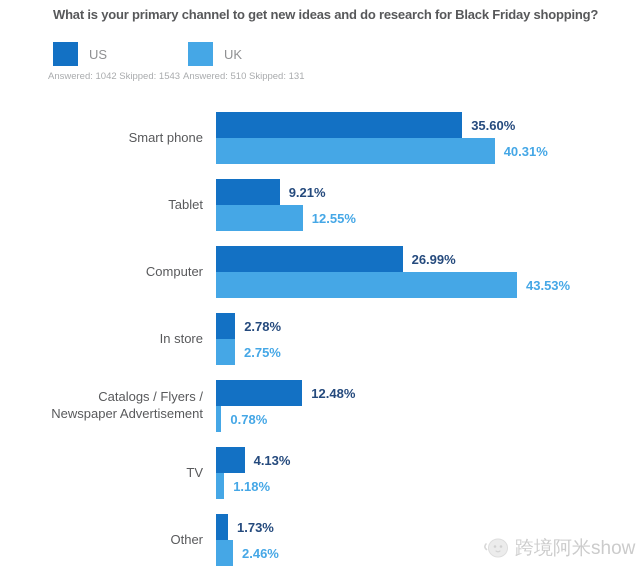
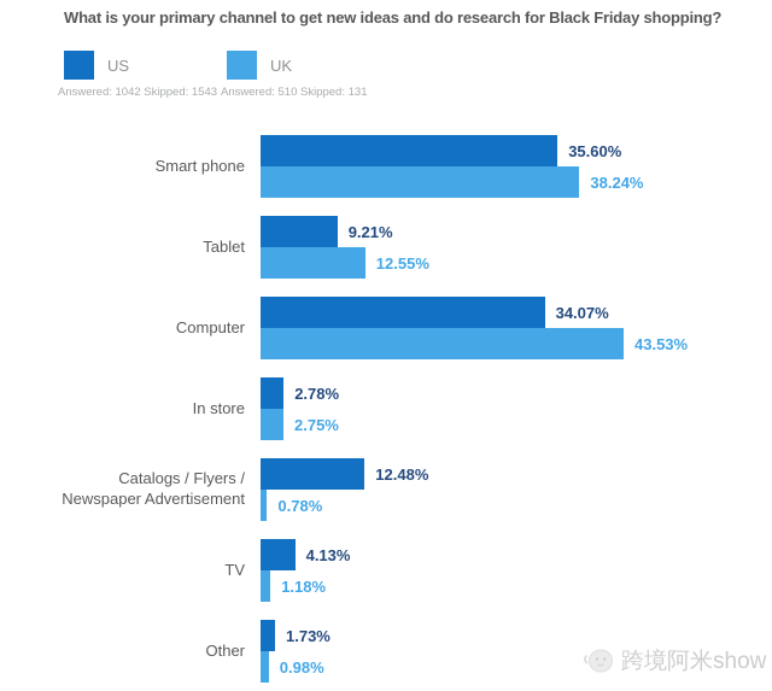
UK/Smart phone: 40.31% -> 38.24%
US/Computer: 26.99% -> 34.07%
UK/Other: 2.46% -> 0.98%
